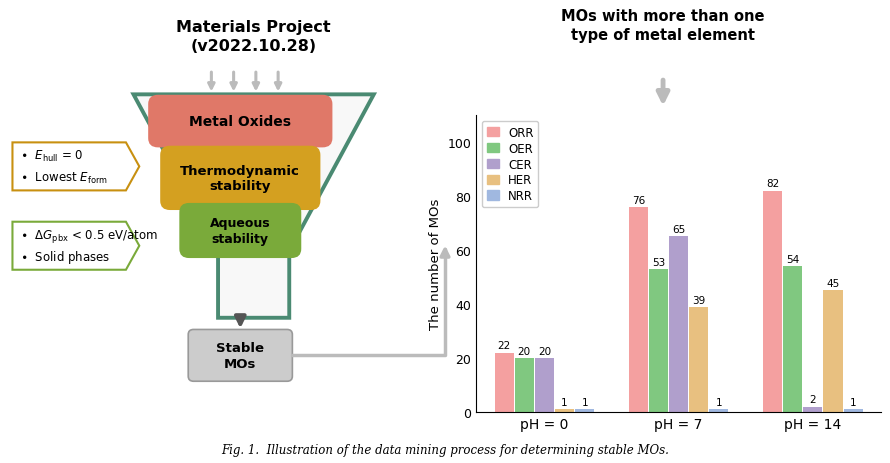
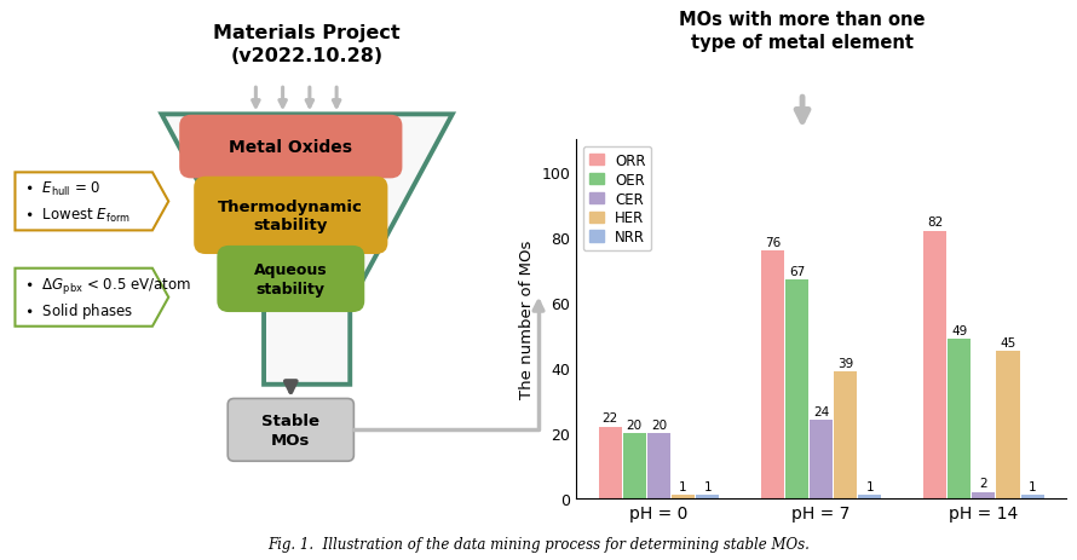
OER/pH = 7: 53 -> 67
CER/pH = 7: 65 -> 24
OER/pH = 14: 54 -> 49
